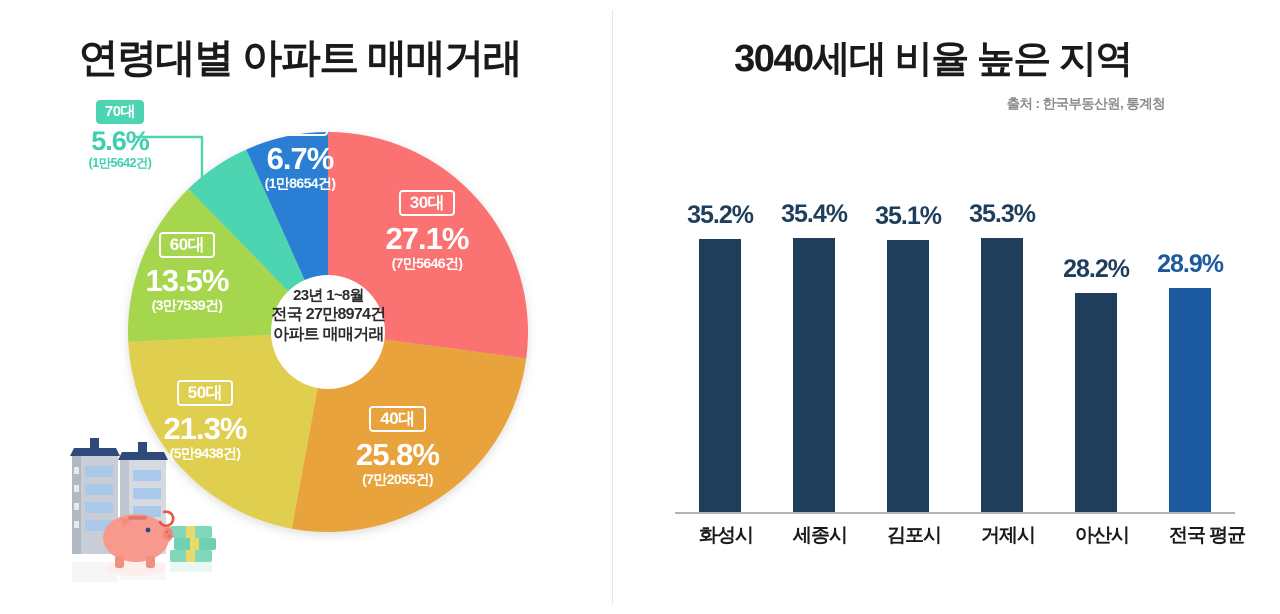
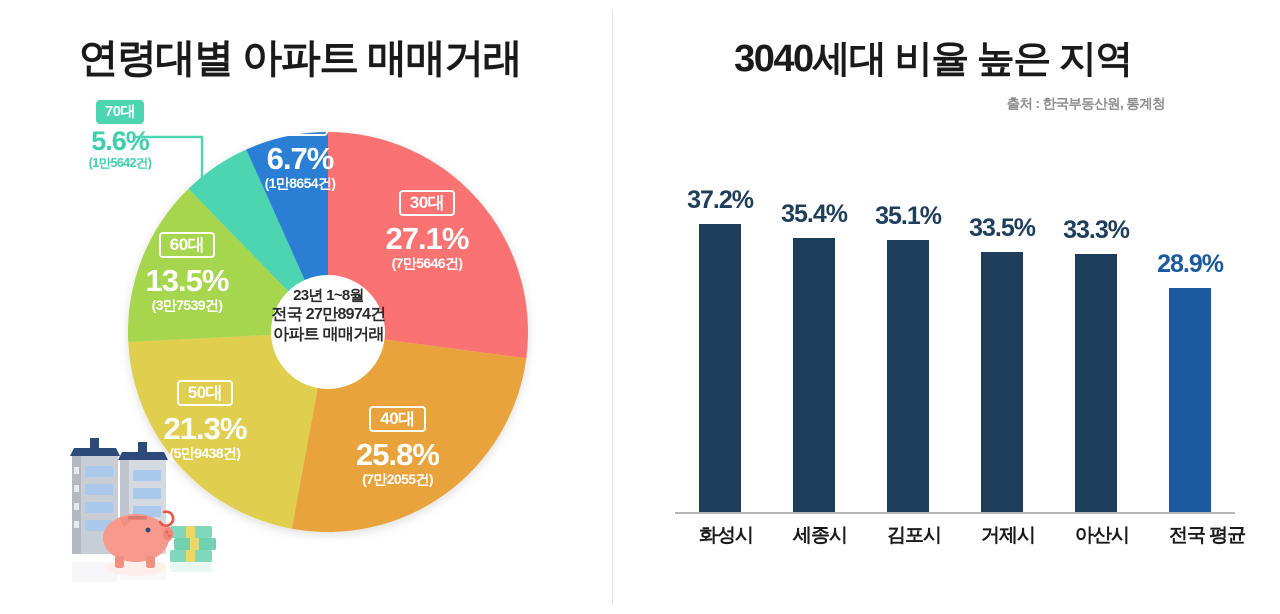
3040세대 비율 높은 지역/화성시: 35.2% -> 37.2%
3040세대 비율 높은 지역/거제시: 35.3% -> 33.5%
3040세대 비율 높은 지역/아산시: 28.2% -> 33.3%
